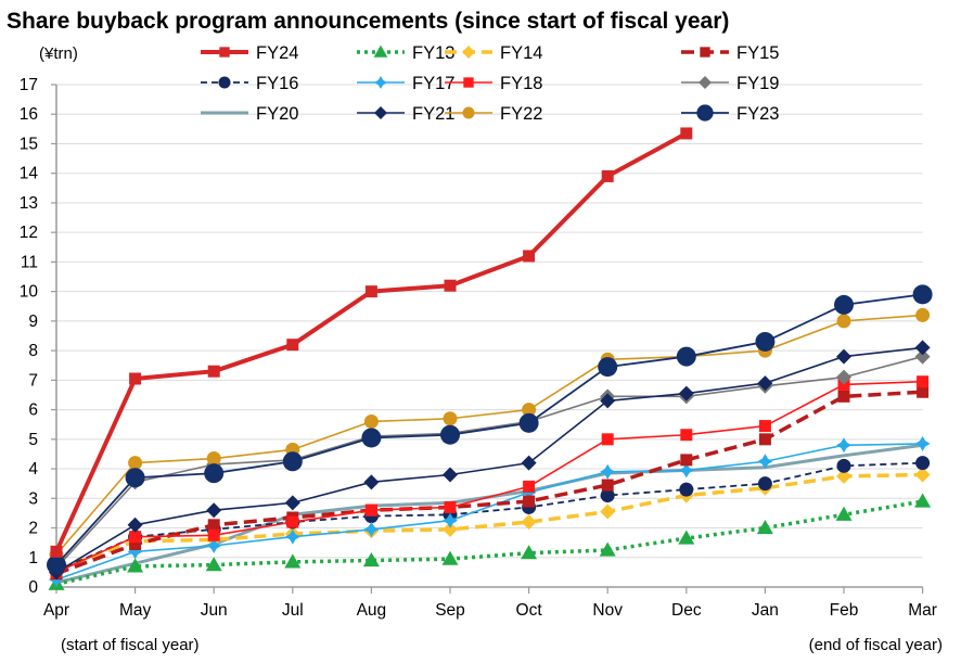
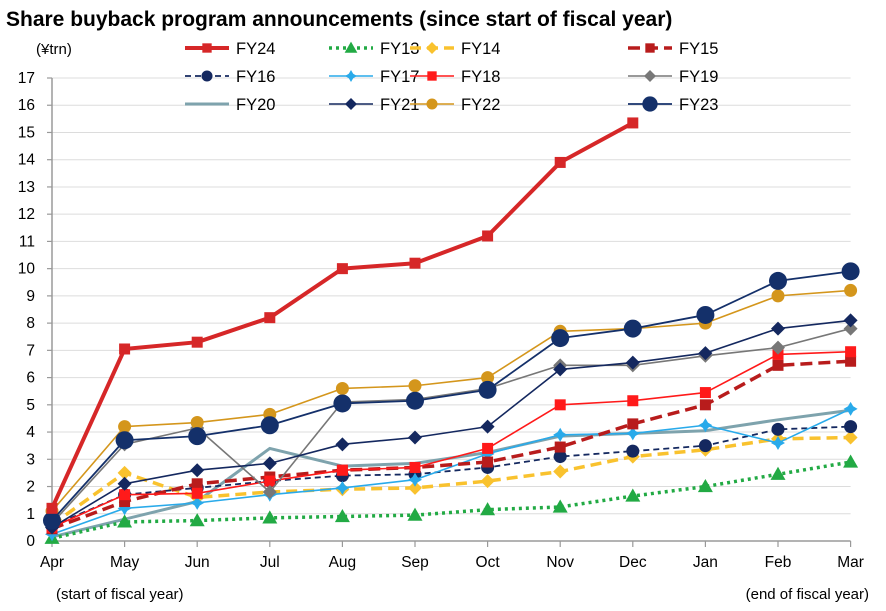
FY14/May: 1.6 -> 2.5
FY19/Jul: 4.3 -> 1.8
FY20/Jul: 2.5 -> 3.4
FY17/Feb: 4.8 -> 3.6
